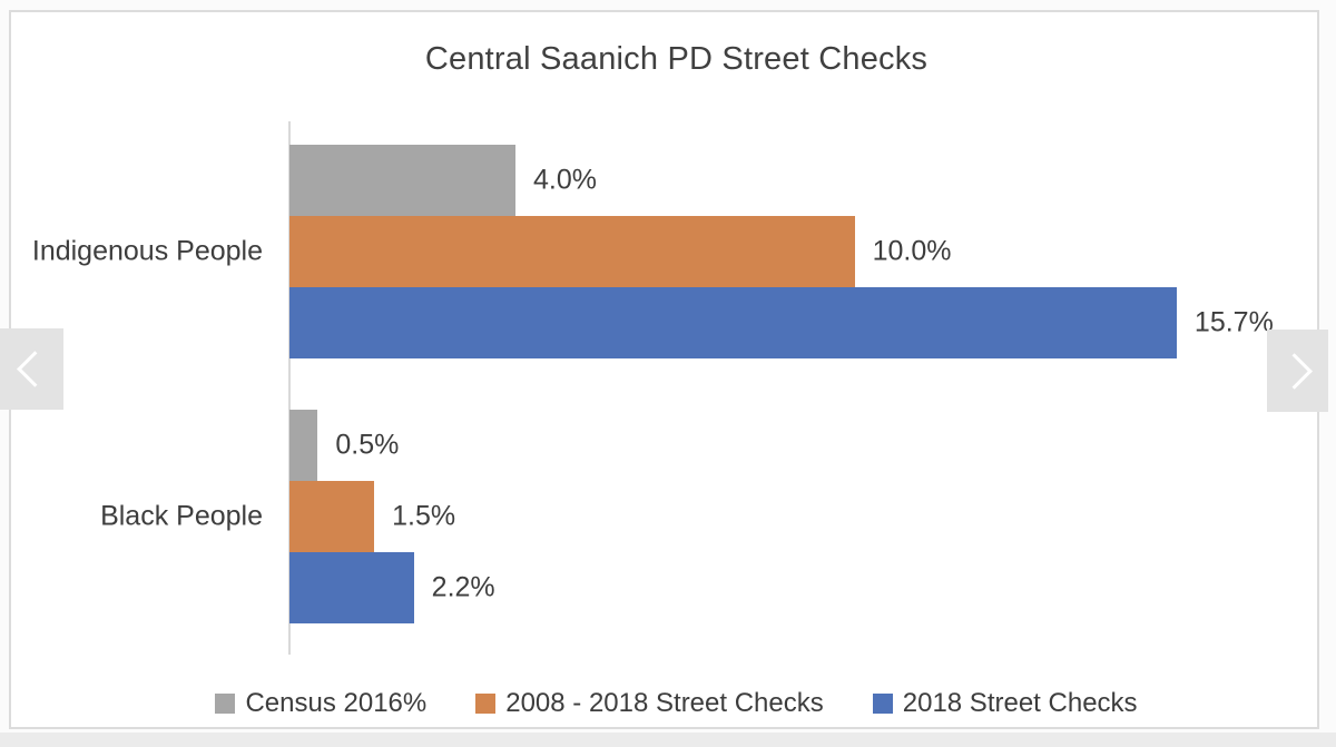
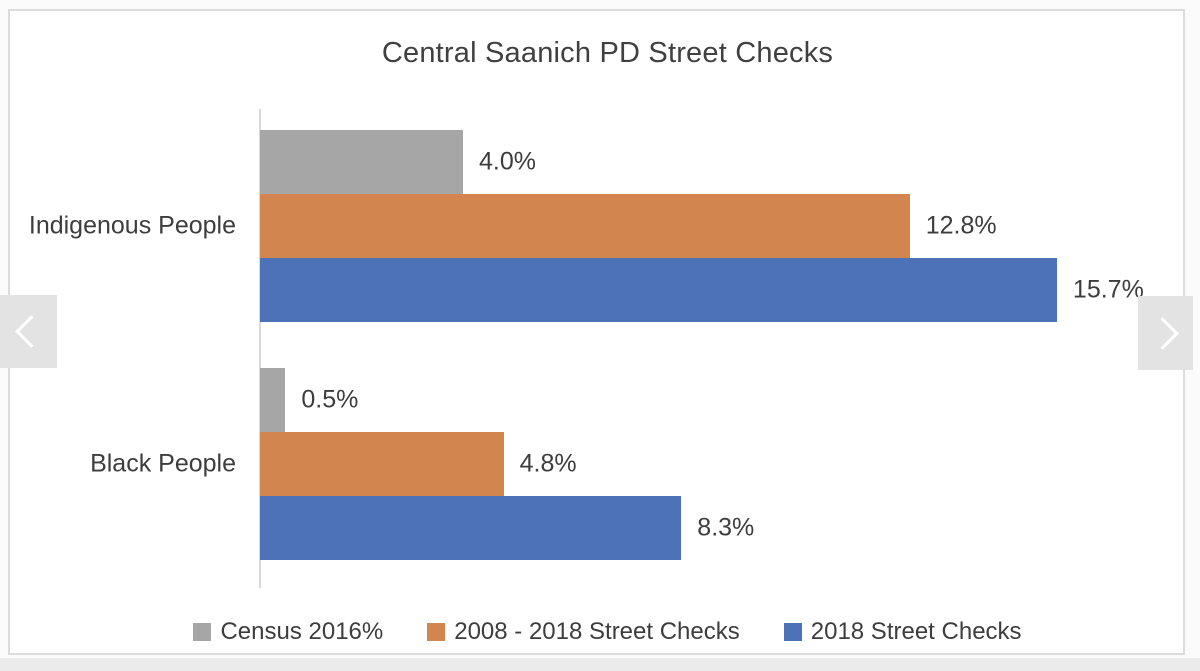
2008 - 2018 Street Checks/Indigenous People: 10.0% -> 12.8%
2008 - 2018 Street Checks/Black People: 1.5% -> 4.8%
2018 Street Checks/Black People: 2.2% -> 8.3%
